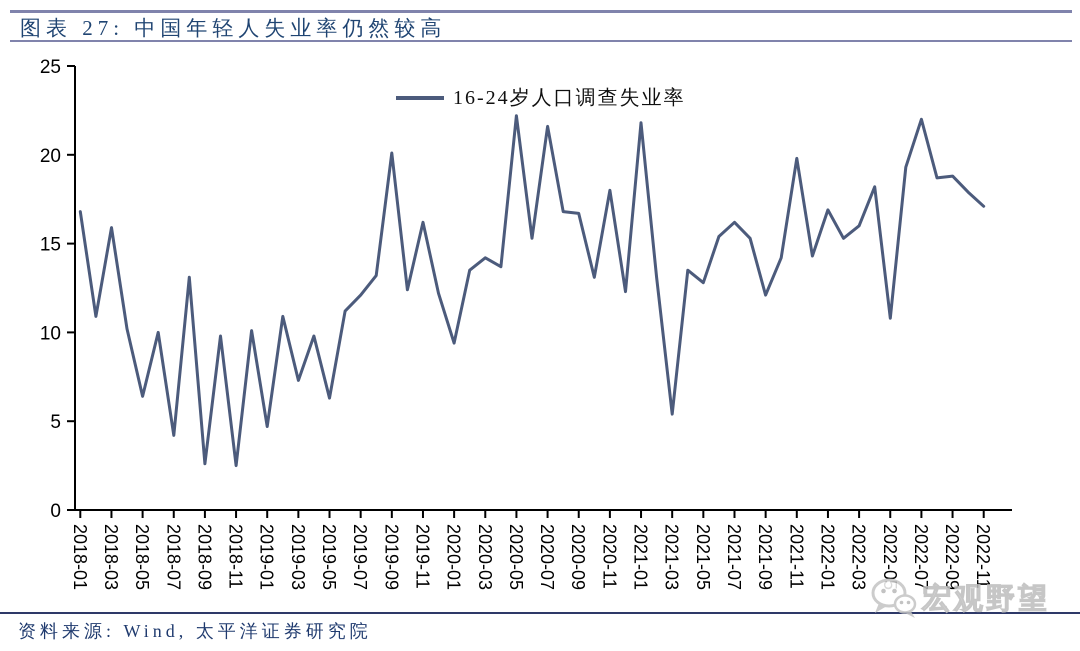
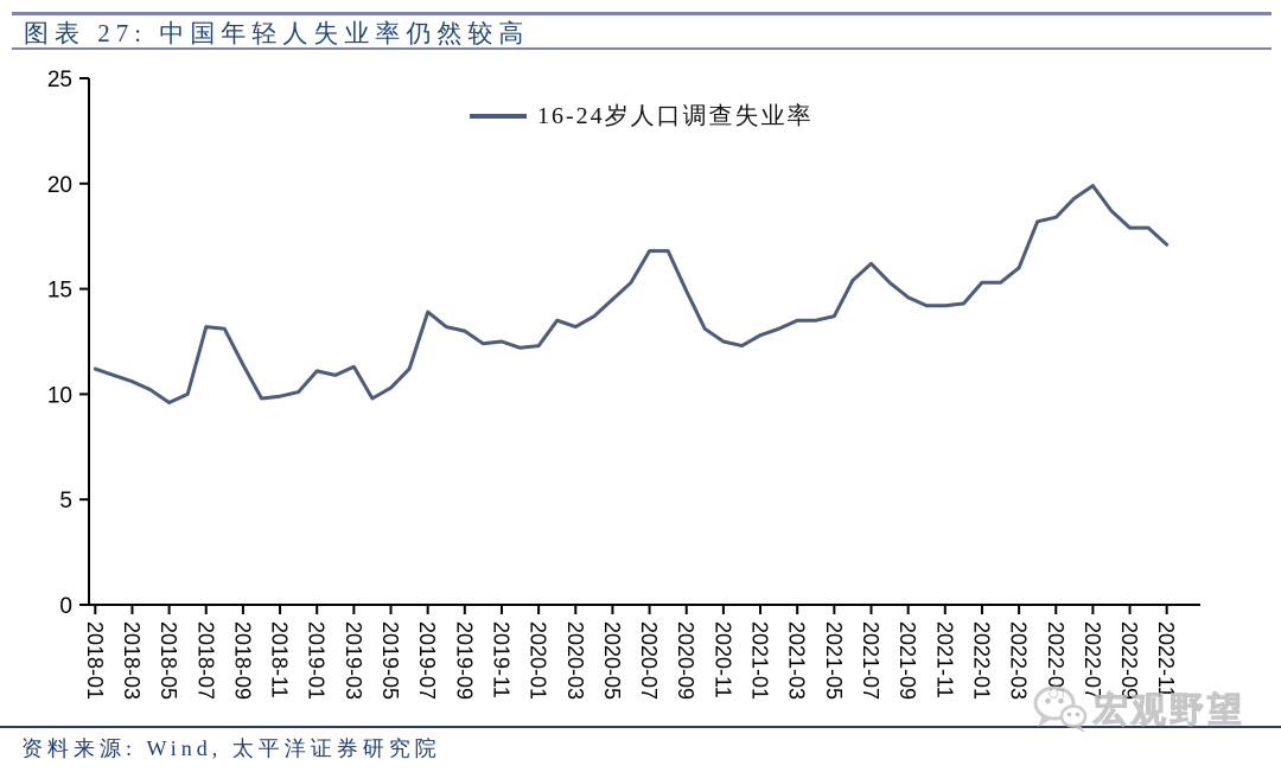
2018-01: 16.8 -> 11.2
2018-03: 15.9 -> 10.6
2018-05: 6.4 -> 9.6
2018-07: 4.2 -> 13.2
2018-09: 2.6 -> 11.4
2018-11: 2.5 -> 9.9
2019-01: 4.7 -> 11.1
2019-03: 7.3 -> 11.3
2019-05: 6.3 -> 10.3
2019-07: 12.1 -> 13.9
2019-09: 20.1 -> 13.0
2019-11: 16.2 -> 12.5
2020-01: 9.4 -> 12.3
2020-03: 14.2 -> 13.2
2020-05: 22.2 -> 14.5
2020-07: 21.6 -> 16.8
2020-09: 16.7 -> 14.9
2020-11: 18.0 -> 12.5
2021-01: 21.8 -> 12.8
2021-03: 5.4 -> 13.5
2021-05: 12.8 -> 13.7
2021-09: 12.1 -> 14.6
2021-11: 19.8 -> 14.2
2022-01: 16.9 -> 15.3
2022-05: 10.8 -> 18.4
2022-07: 22.0 -> 19.9
2022-09: 18.8 -> 17.9
